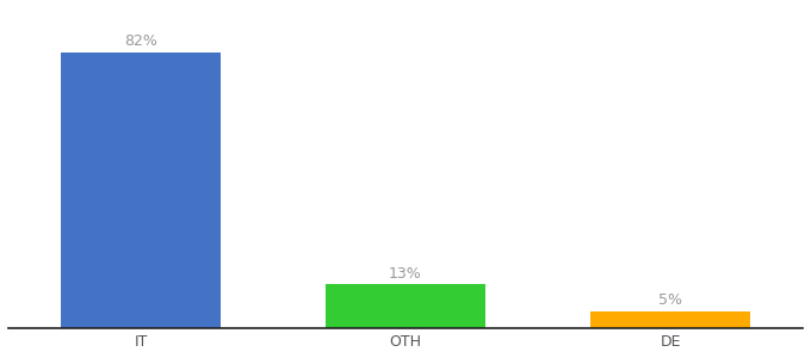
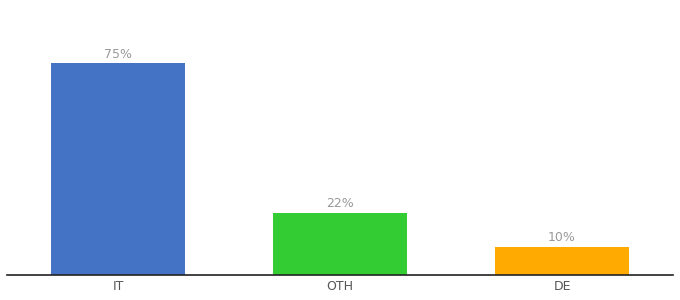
IT: 82% -> 75%
OTH: 13% -> 22%
DE: 5% -> 10%
